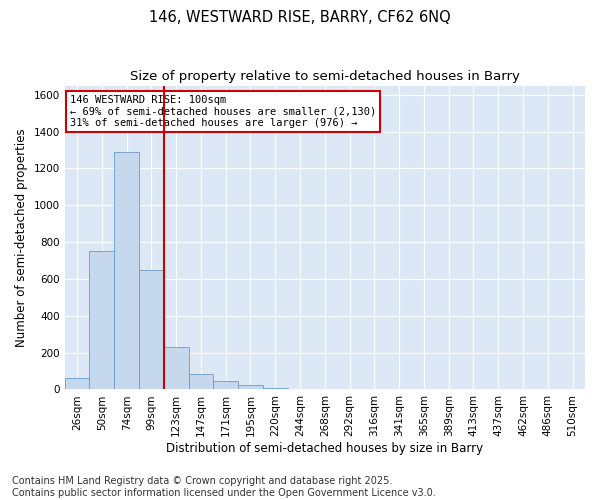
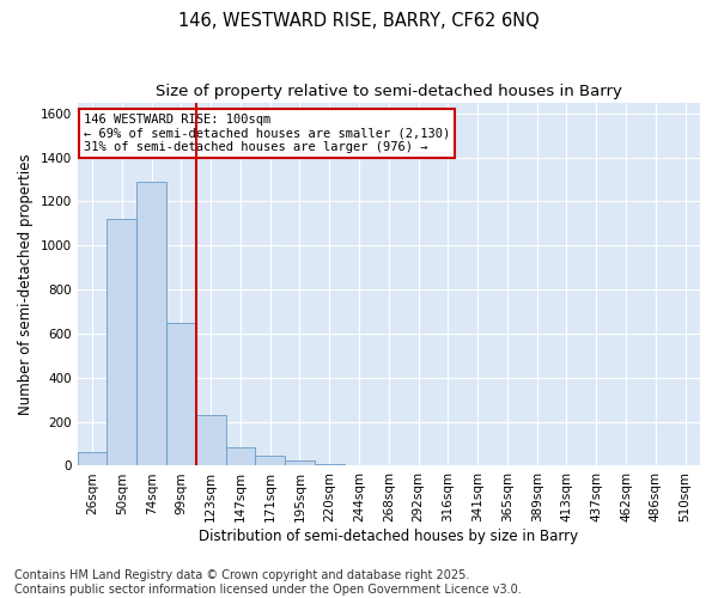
50sqm: 750 -> 1120
